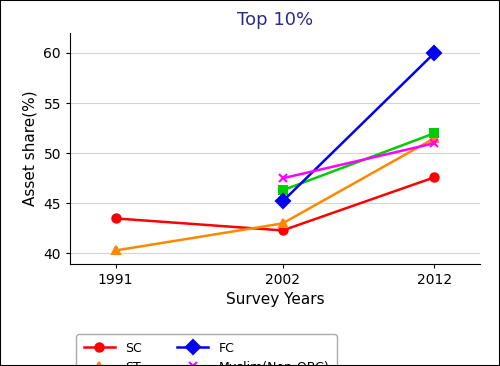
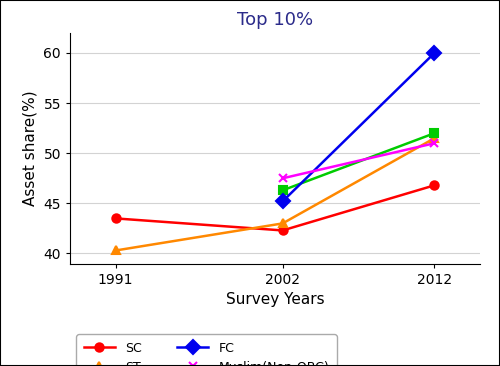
SC/2012: 47.6 -> 46.8
